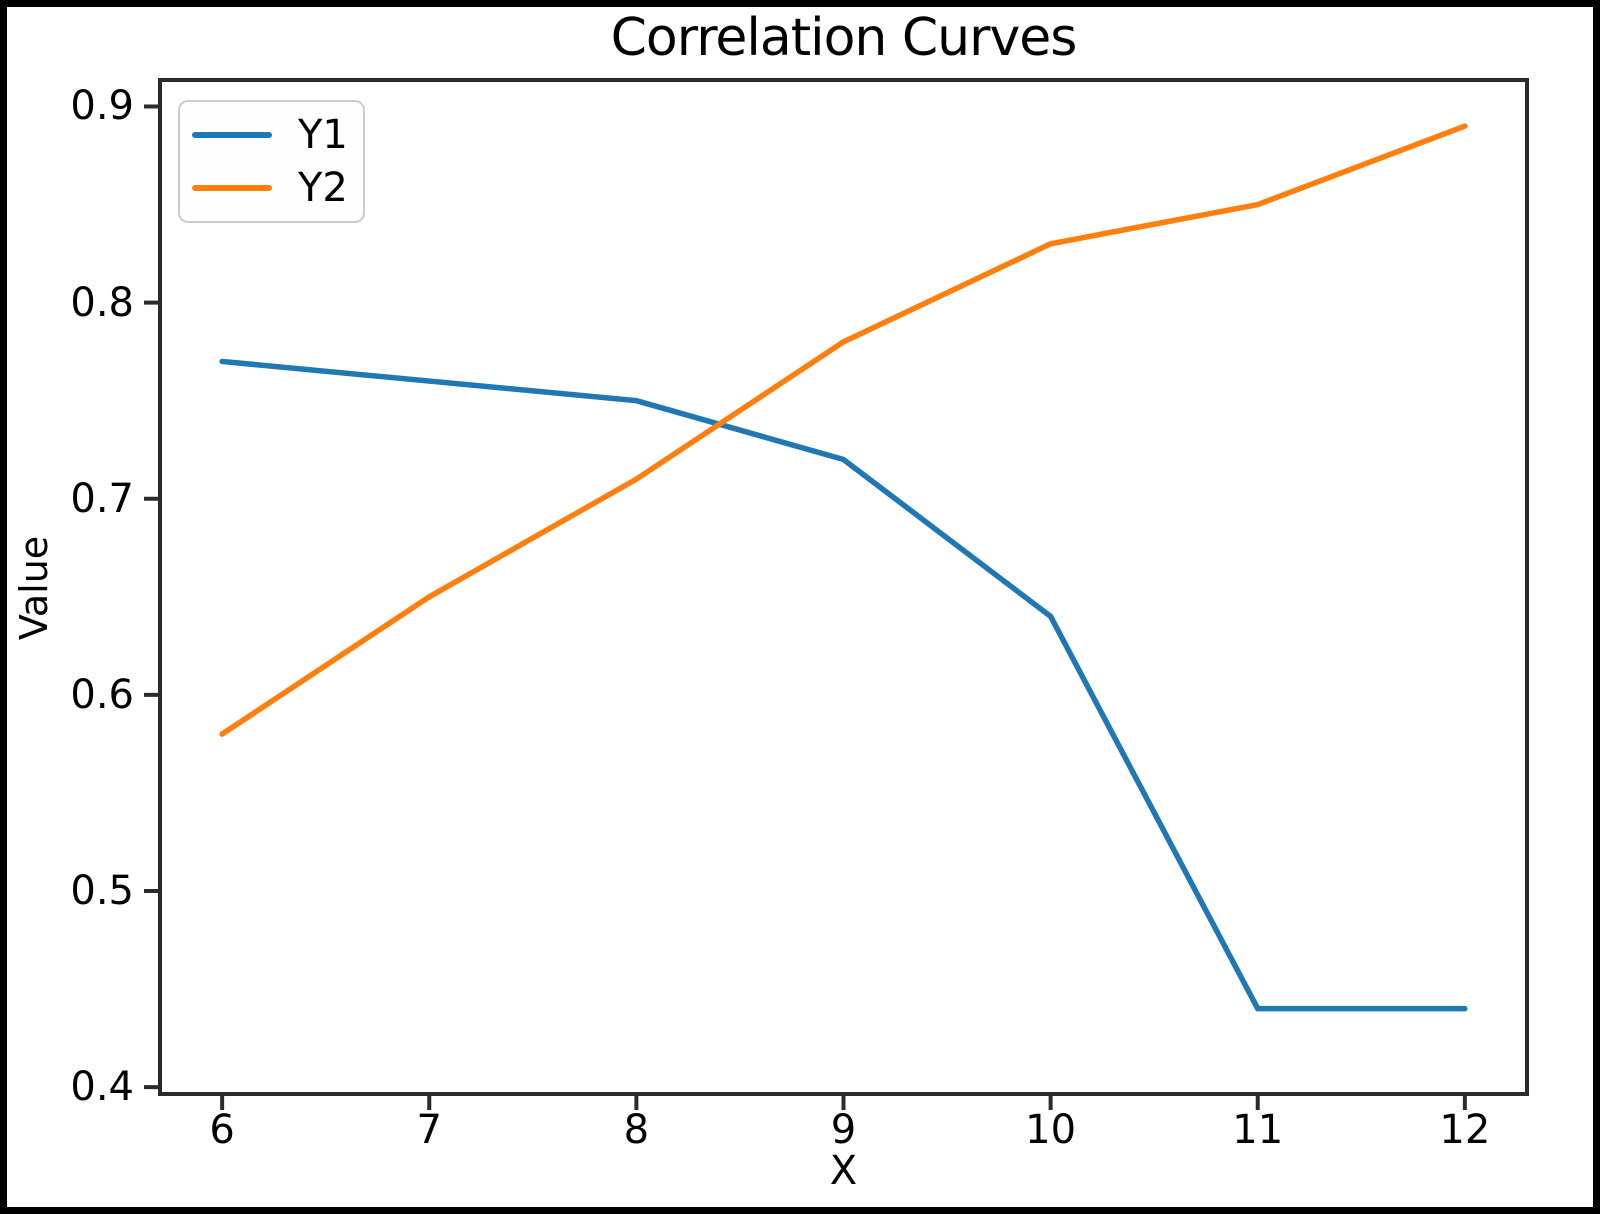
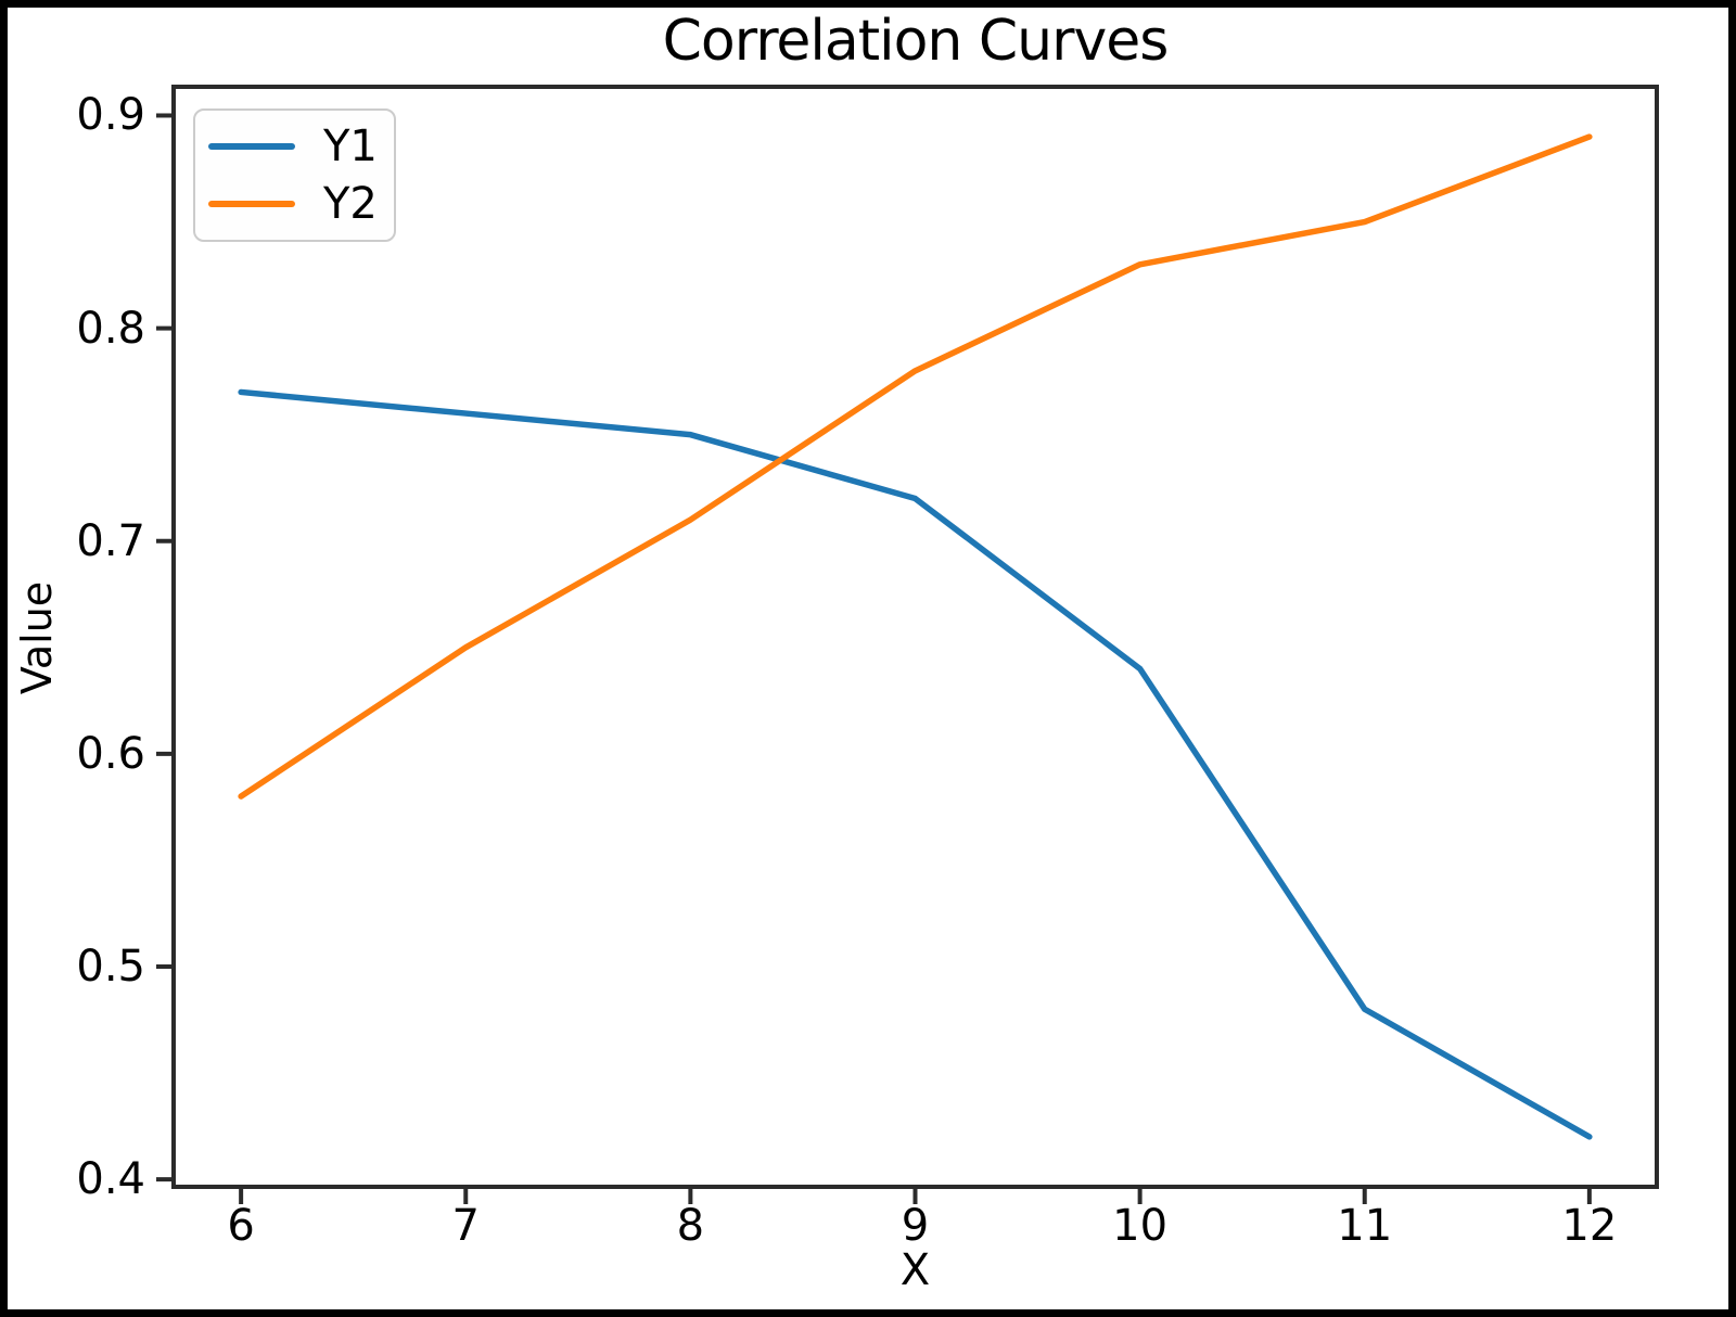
Y1/11: 0.44 -> 0.48
Y1/12: 0.44 -> 0.42
